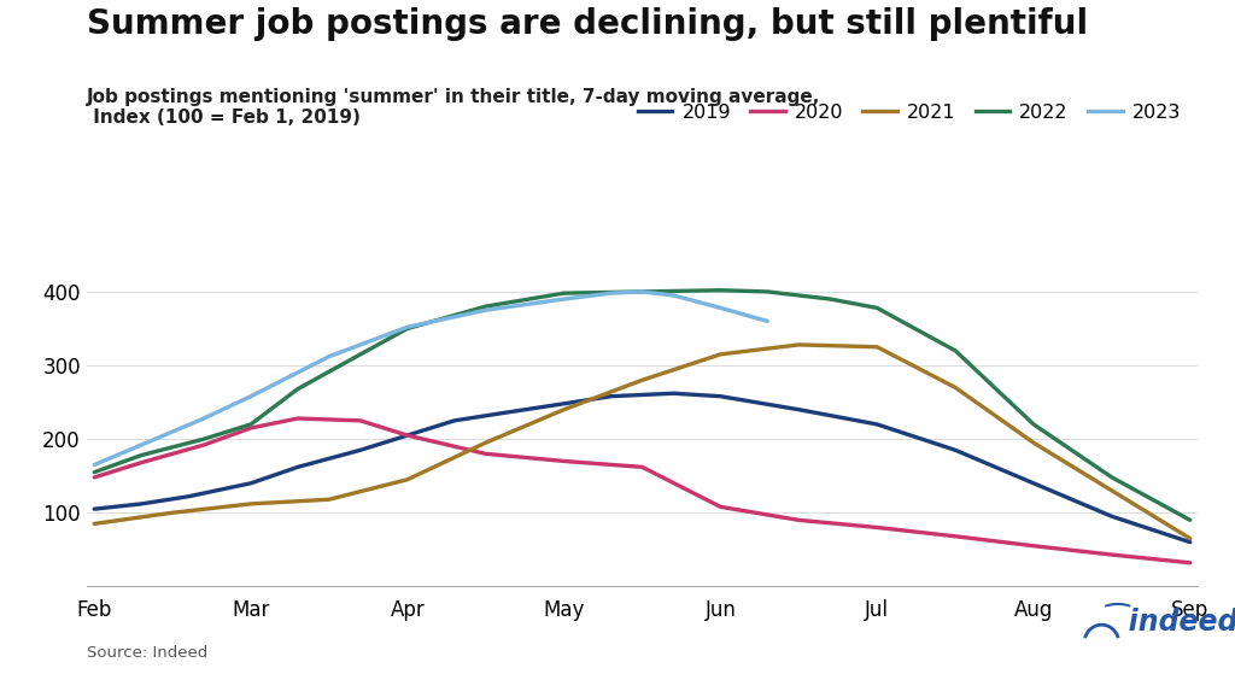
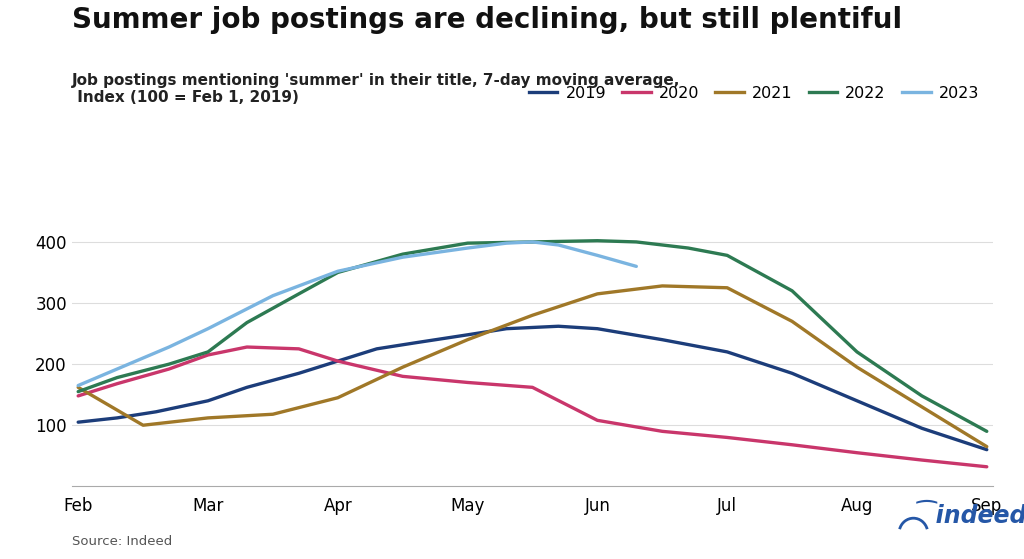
2021/Feb: 85 -> 162
